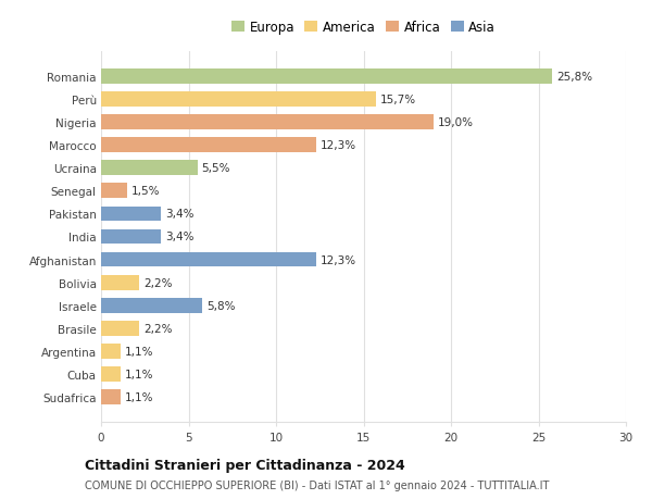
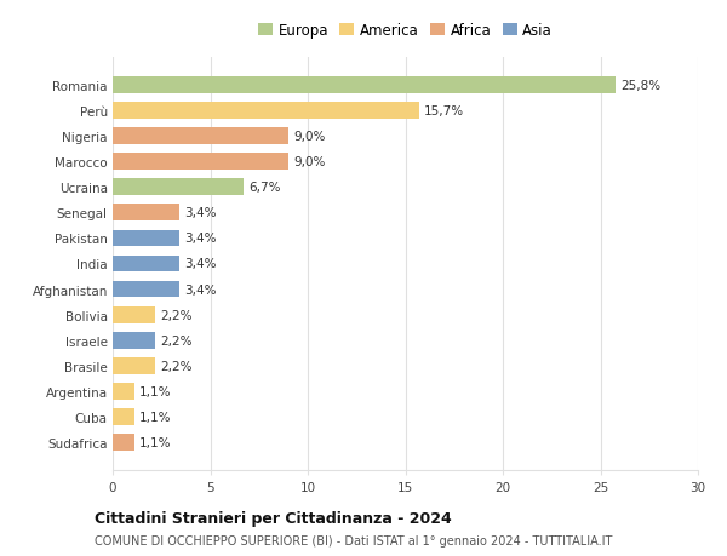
Nigeria: 19,0% -> 9,0%
Marocco: 12,3% -> 9,0%
Ucraina: 5,5% -> 6,7%
Senegal: 1,5% -> 3,4%
Afghanistan: 12,3% -> 3,4%
Israele: 5,8% -> 2,2%
